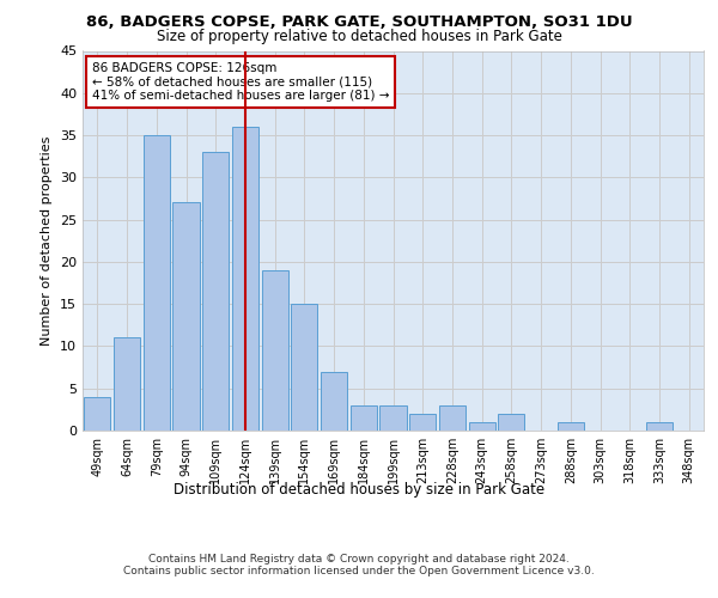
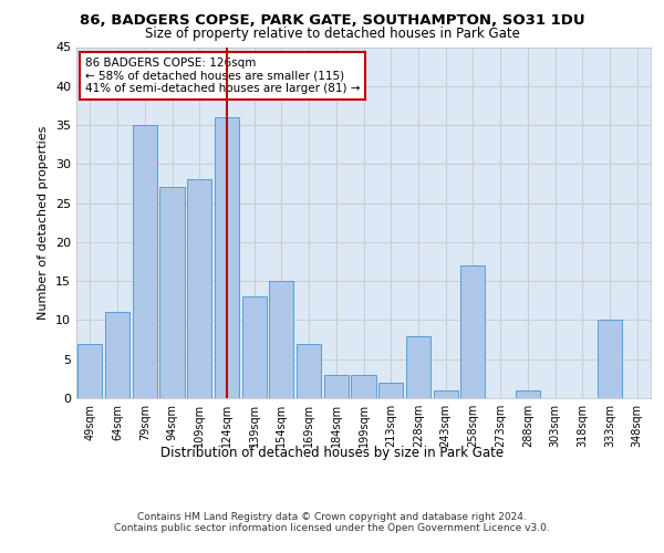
49sqm: 4 -> 7
109sqm: 33 -> 28
139sqm: 19 -> 13
228sqm: 3 -> 8
258sqm: 2 -> 17
333sqm: 1 -> 10
